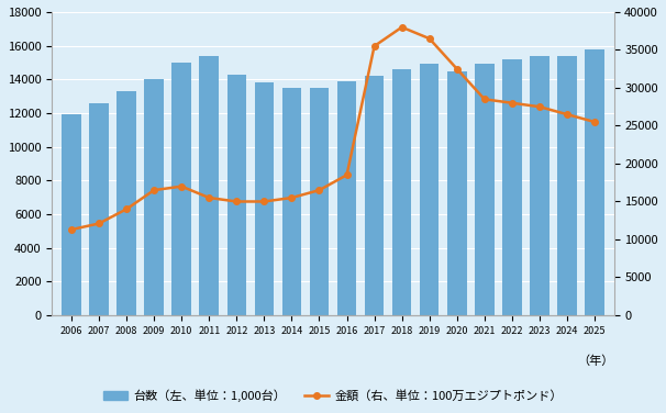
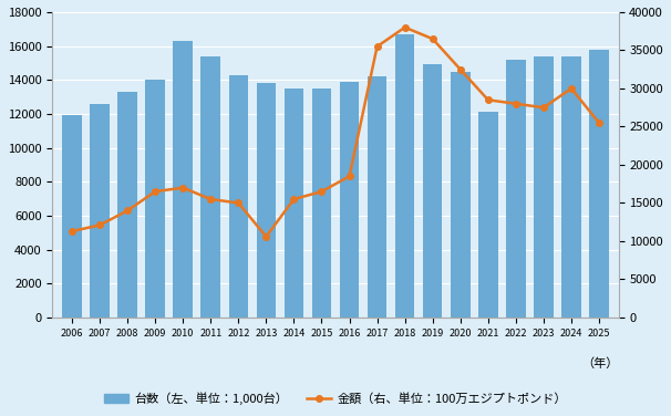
台数（左、単位：1,000台）/2010: 15000 -> 16300
金額（右、単位：100万エジプトポンド）/2013: 15000 -> 10600
台数（左、単位：1,000台）/2018: 14600 -> 16700
台数（左、単位：1,000台）/2021: 14900 -> 12100
金額（右、単位：100万エジプトポンド）/2024: 26500 -> 30000
